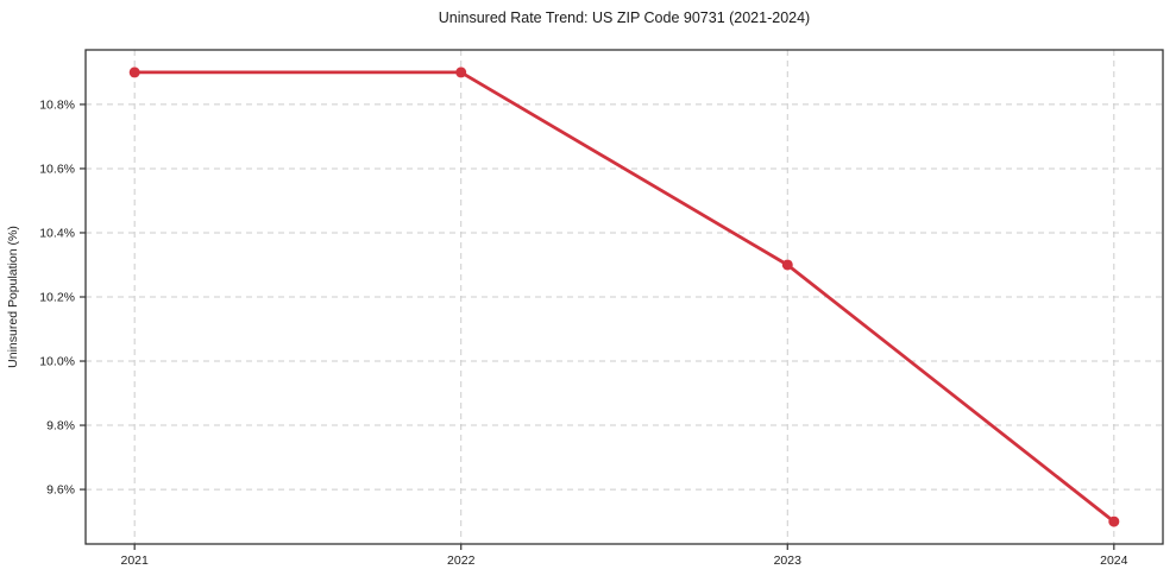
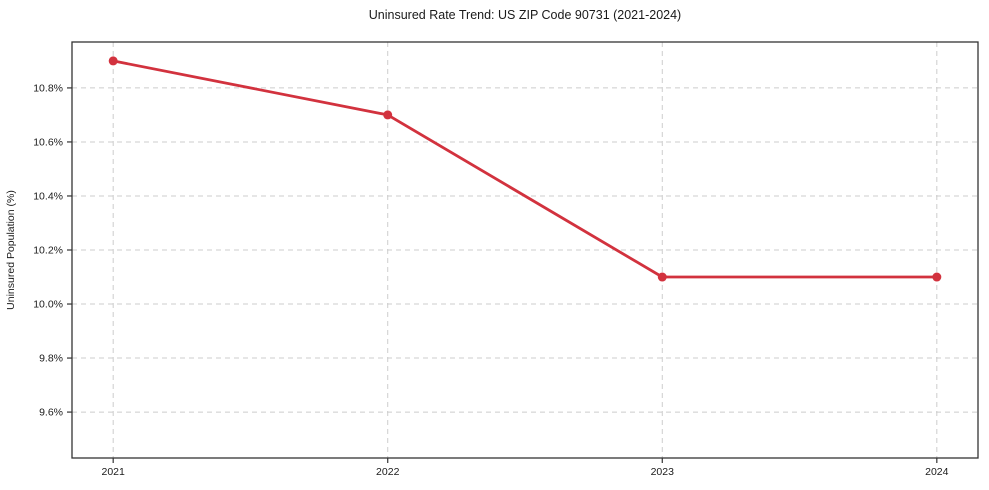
2022: 10.9% -> 10.7%
2023: 10.3% -> 10.1%
2024: 9.5% -> 10.1%
